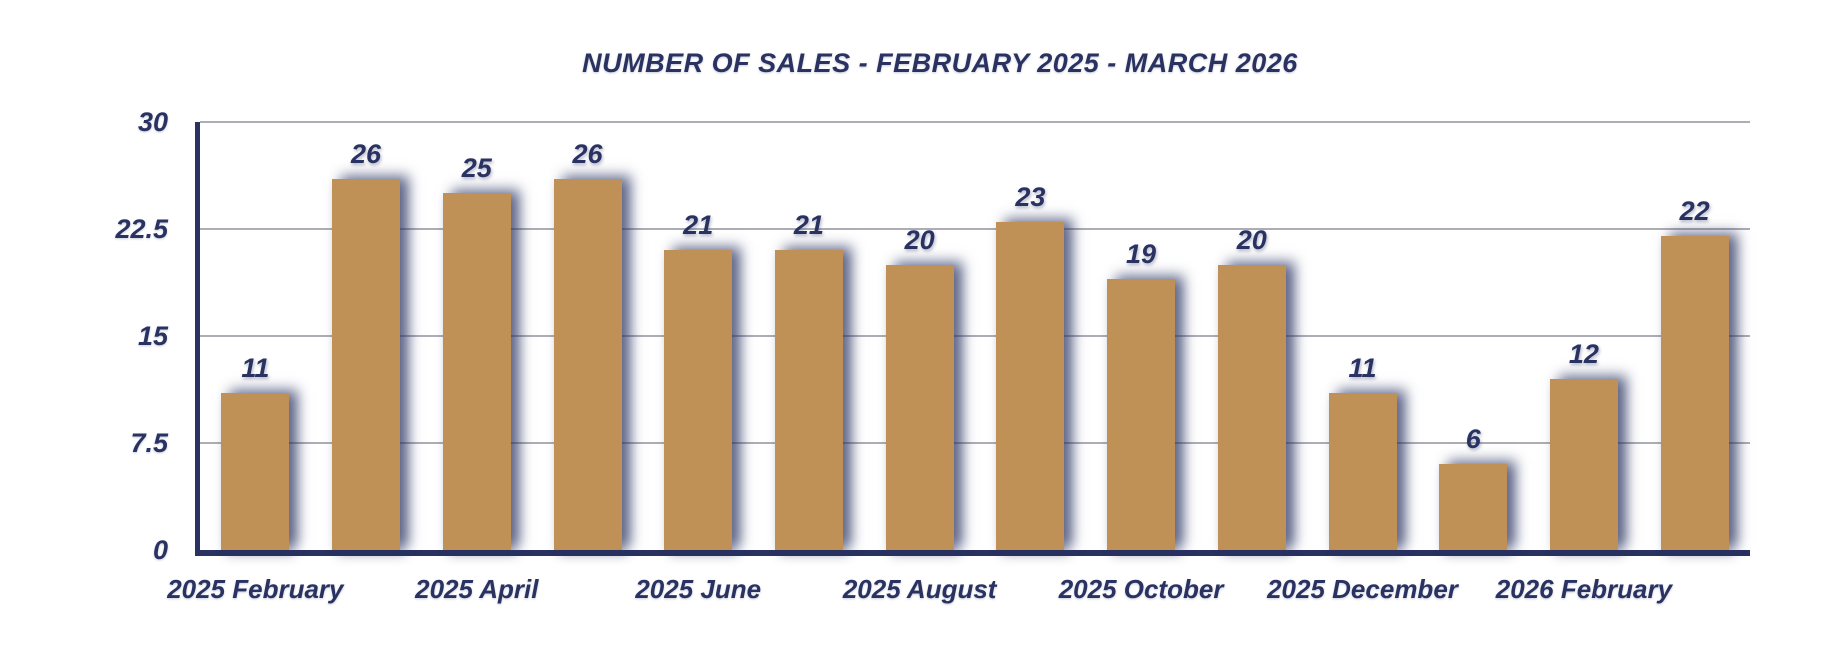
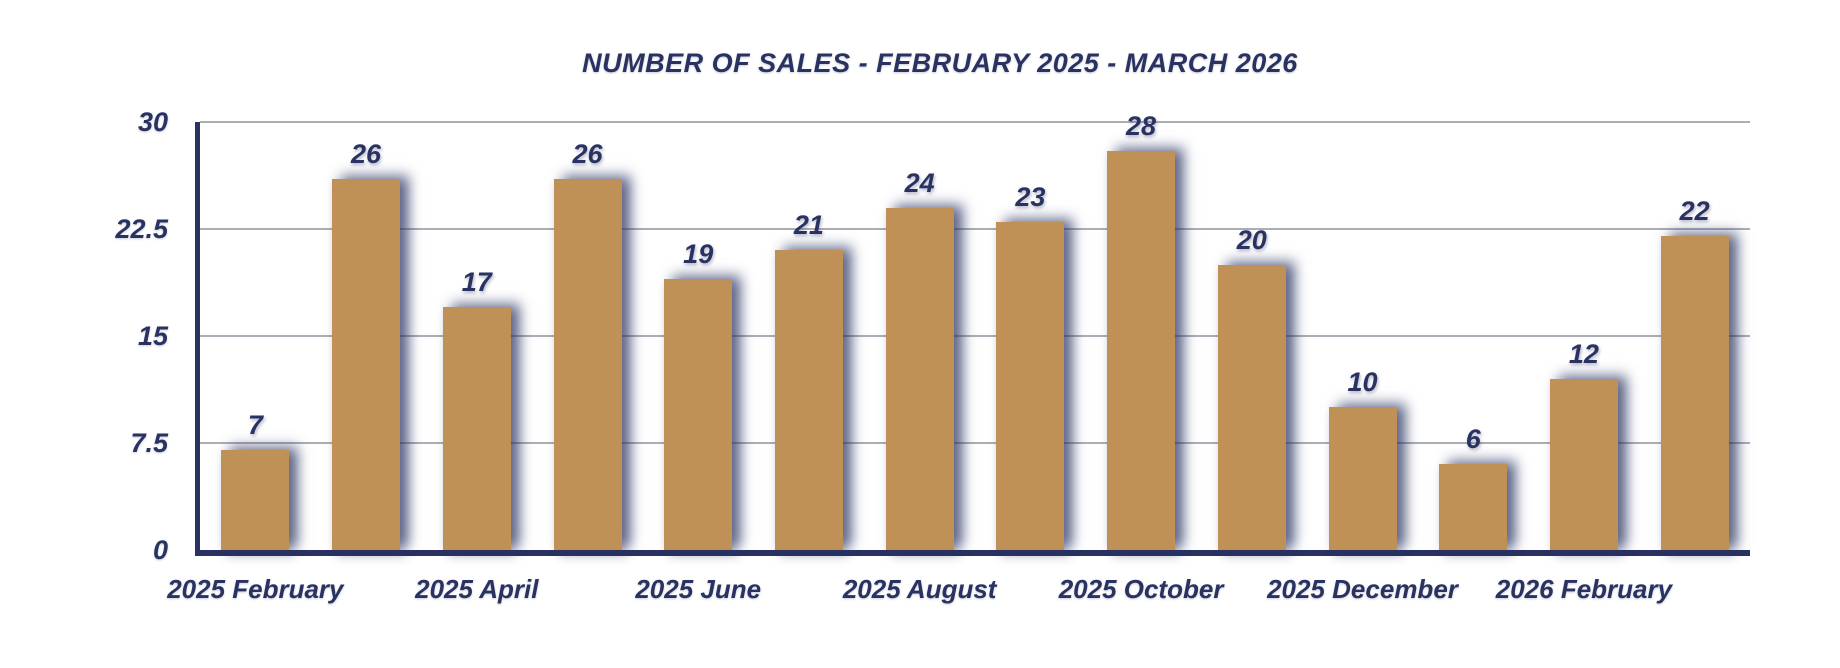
2025 February: 11 -> 7
2025 April: 25 -> 17
2025 June: 21 -> 19
2025 August: 20 -> 24
2025 October: 19 -> 28
2025 December: 11 -> 10
